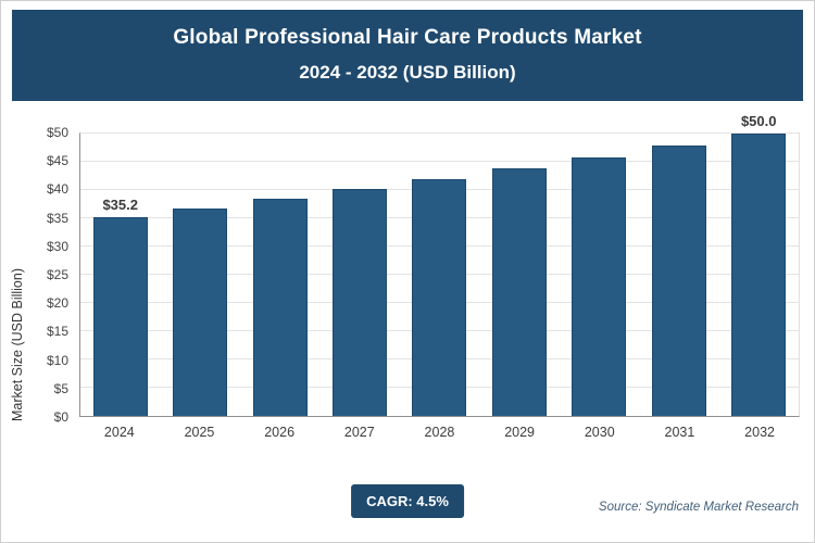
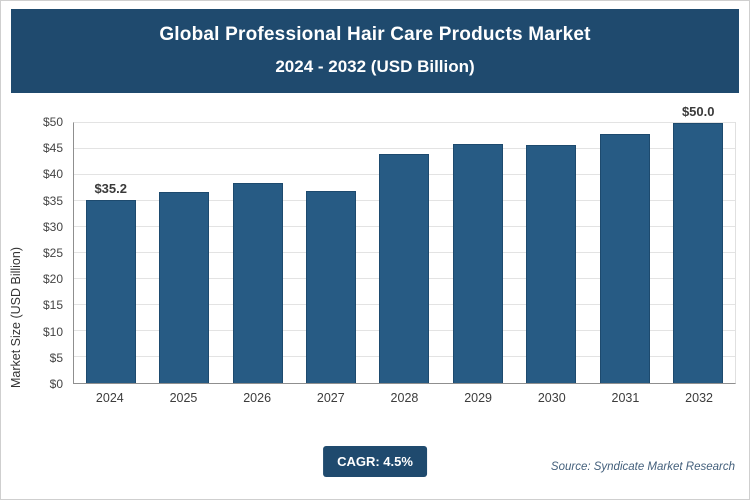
2027: $40 -> $37
2028: $42 -> $44
2029: $44 -> $46
